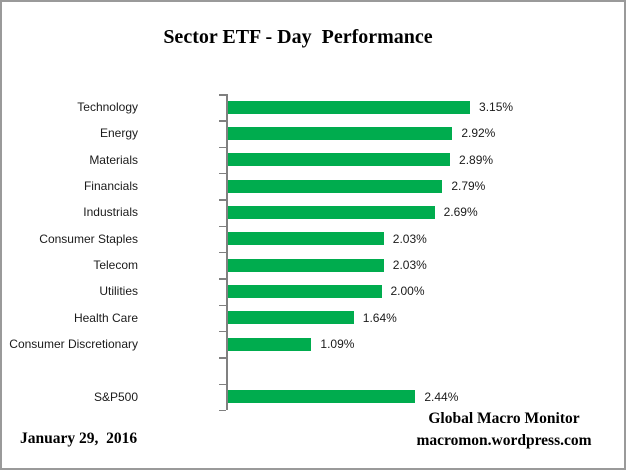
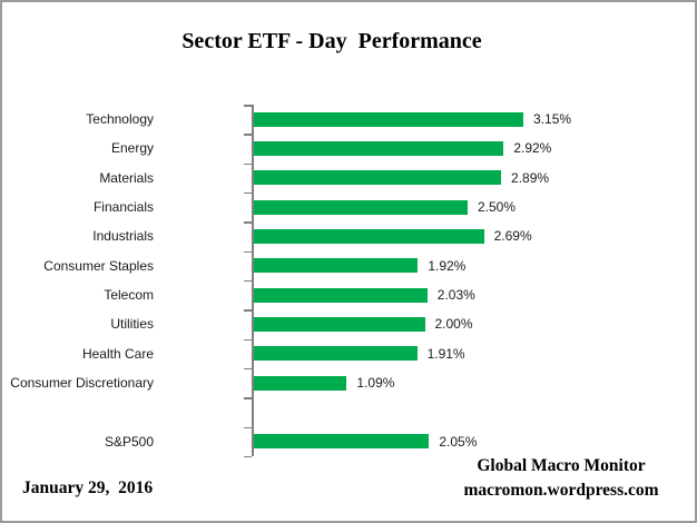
Financials: 2.79% -> 2.50%
Consumer Staples: 2.03% -> 1.92%
Health Care: 1.64% -> 1.91%
S&P500: 2.44% -> 2.05%
